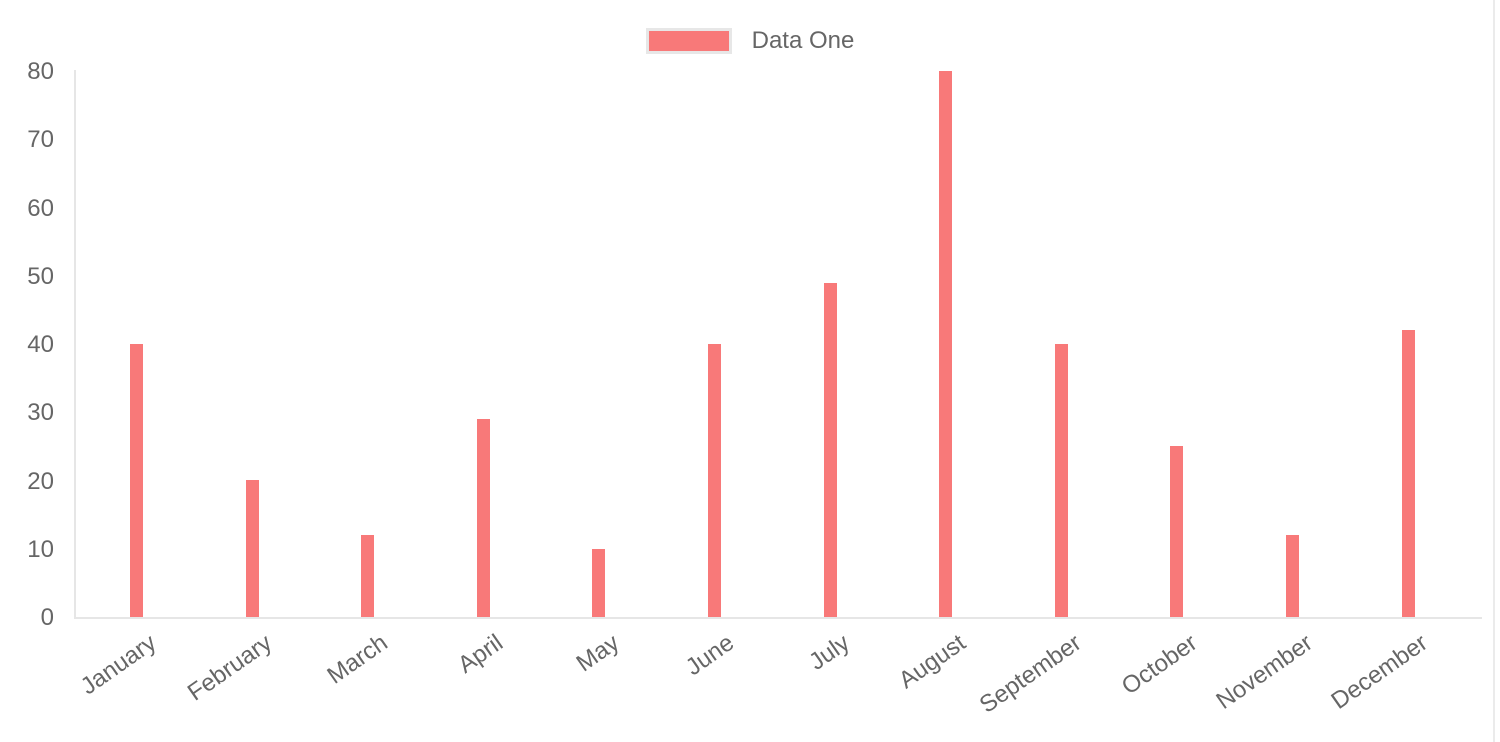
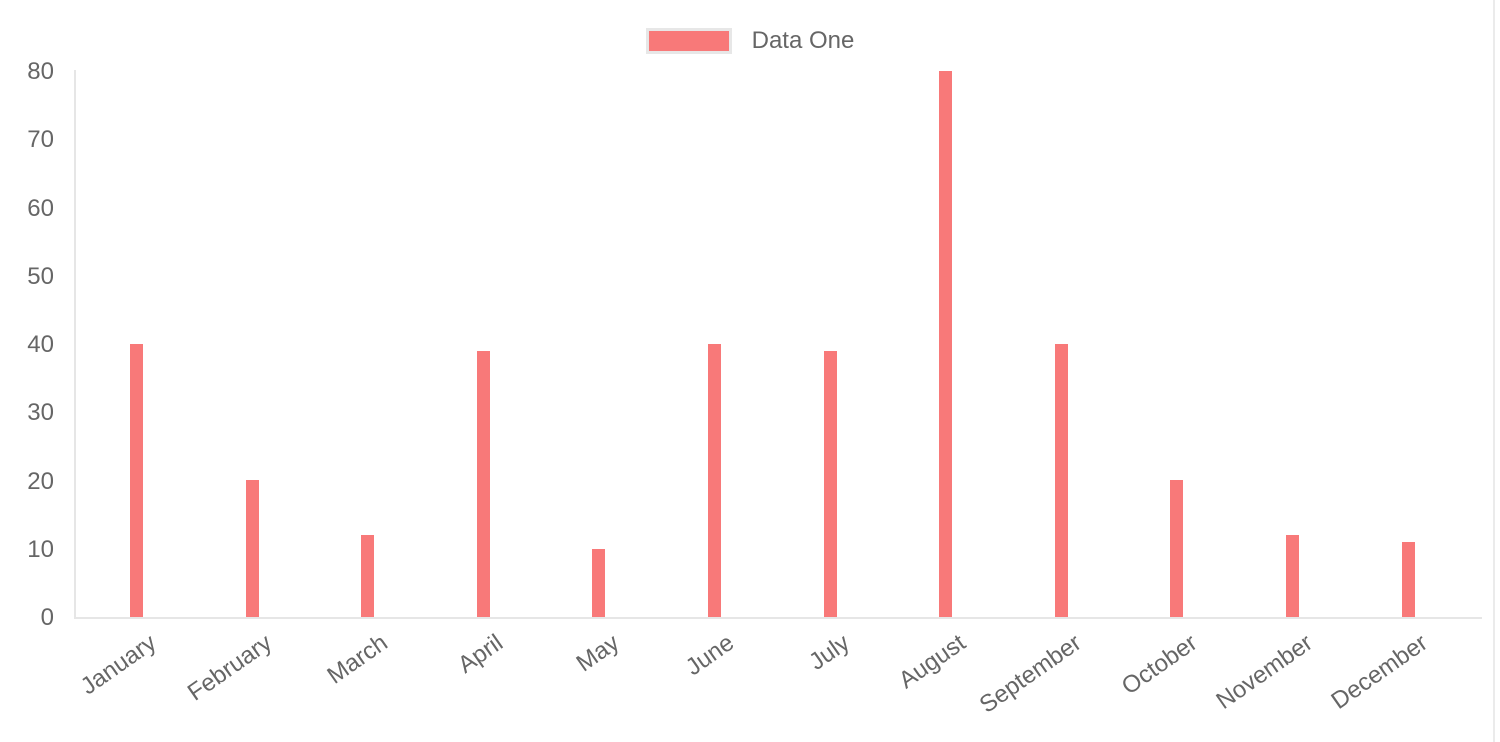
April: 29 -> 39
July: 49 -> 39
October: 25 -> 20
December: 42 -> 11
